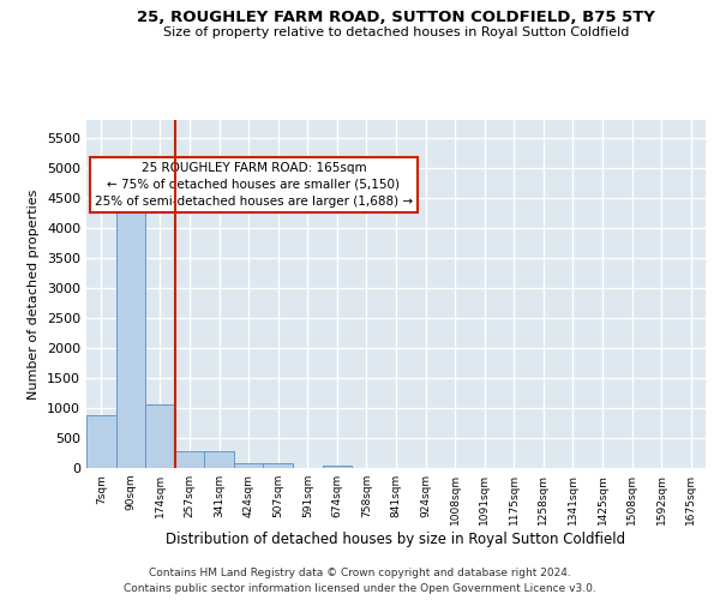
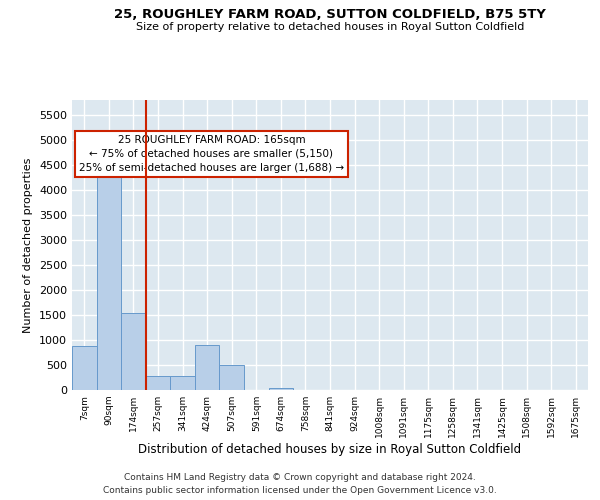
174sqm: 1060 -> 1550
424sqm: 80 -> 900
507sqm: 80 -> 500
